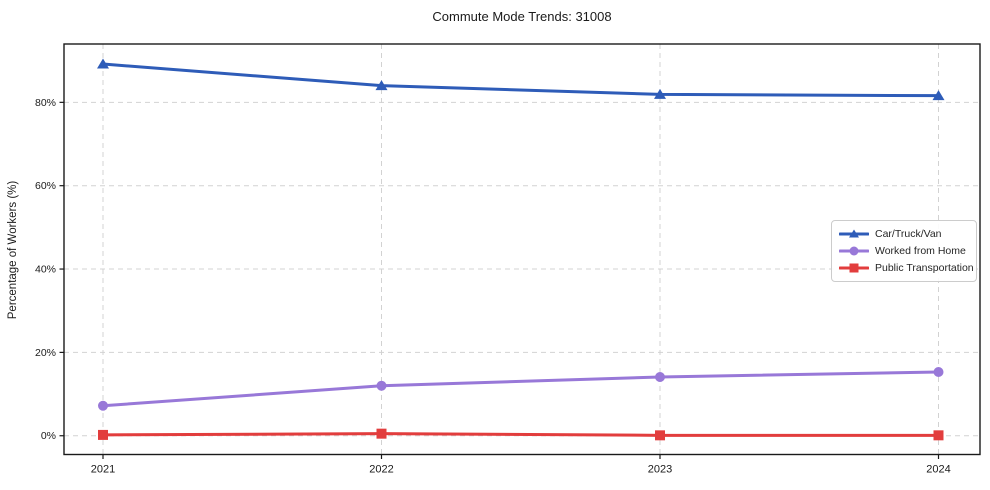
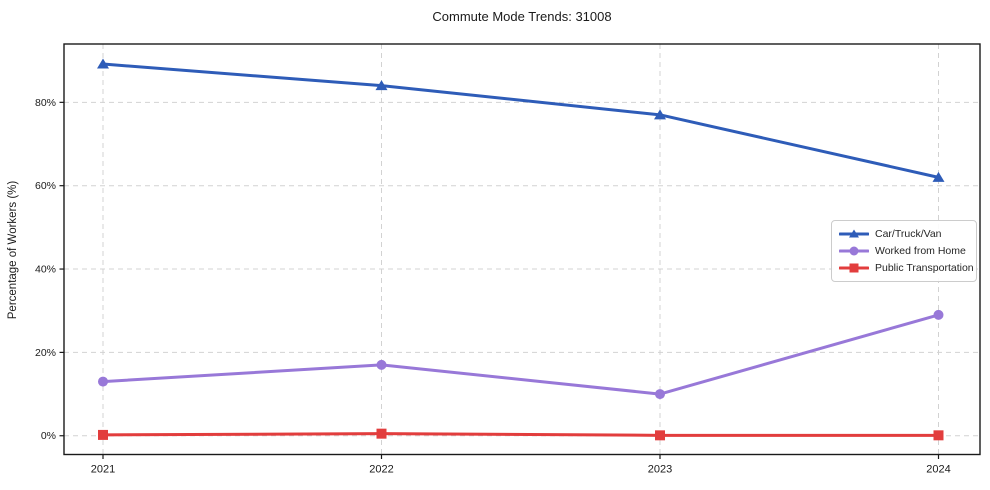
Worked from Home/2021: 7% -> 13%
Worked from Home/2022: 12% -> 17%
Car/Truck/Van/2023: 82% -> 77%
Worked from Home/2023: 14% -> 10%
Car/Truck/Van/2024: 82% -> 62%
Worked from Home/2024: 15% -> 29%
